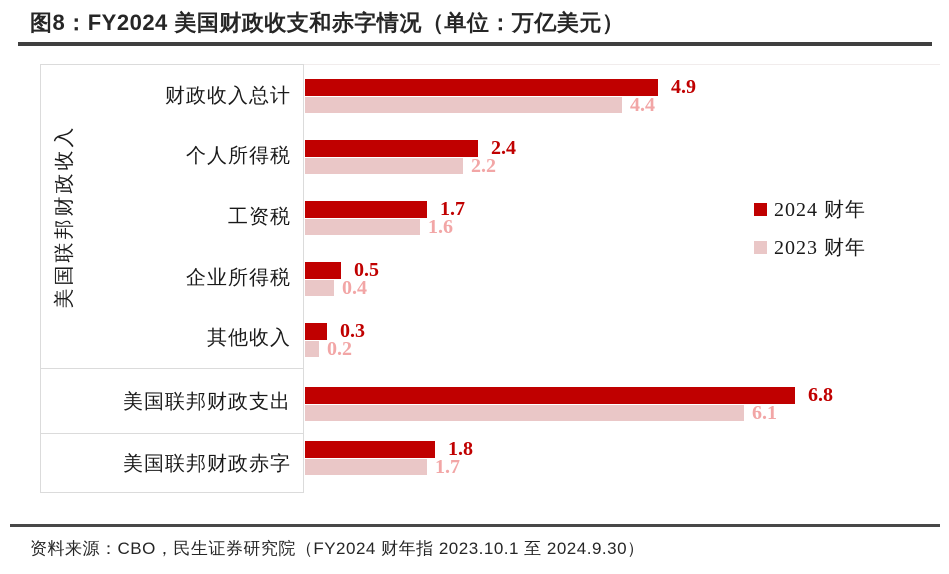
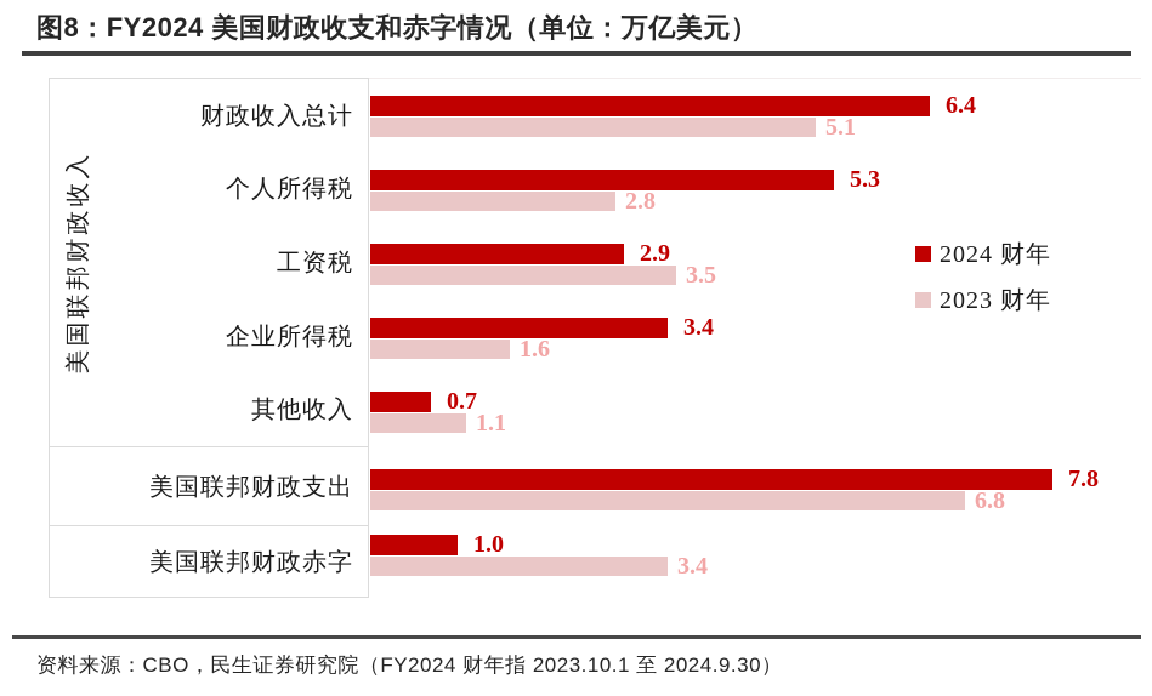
2024 财年/财政收入总计: 4.9 -> 6.4
2023 财年/财政收入总计: 4.4 -> 5.1
2024 财年/个人所得税: 2.4 -> 5.3
2023 财年/个人所得税: 2.2 -> 2.8
2024 财年/工资税: 1.7 -> 2.9
2023 财年/工资税: 1.6 -> 3.5
2024 财年/企业所得税: 0.5 -> 3.4
2023 财年/企业所得税: 0.4 -> 1.6
2024 财年/其他收入: 0.3 -> 0.7
2023 财年/其他收入: 0.2 -> 1.1
2024 财年/美国联邦财政支出: 6.8 -> 7.8
2023 财年/美国联邦财政支出: 6.1 -> 6.8
2024 财年/美国联邦财政赤字: 1.8 -> 1.0
2023 财年/美国联邦财政赤字: 1.7 -> 3.4
